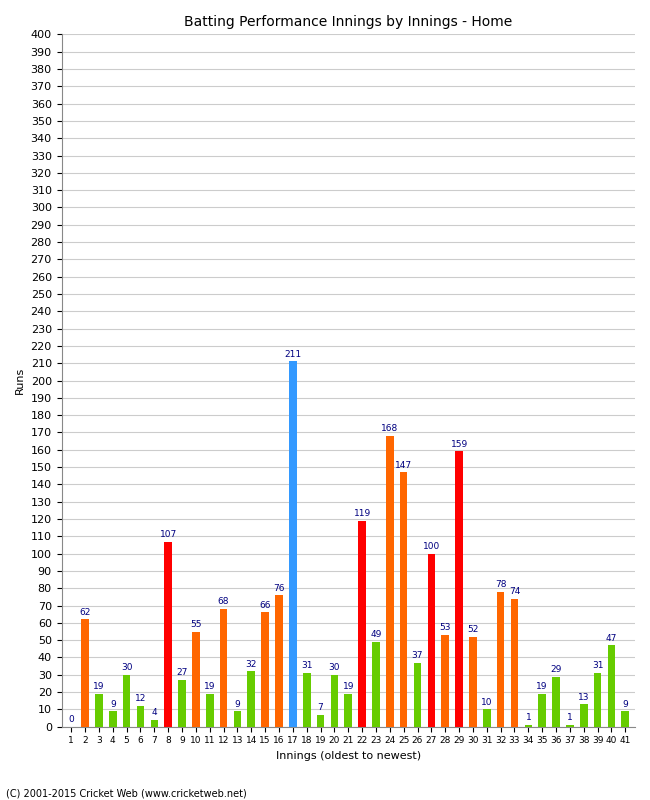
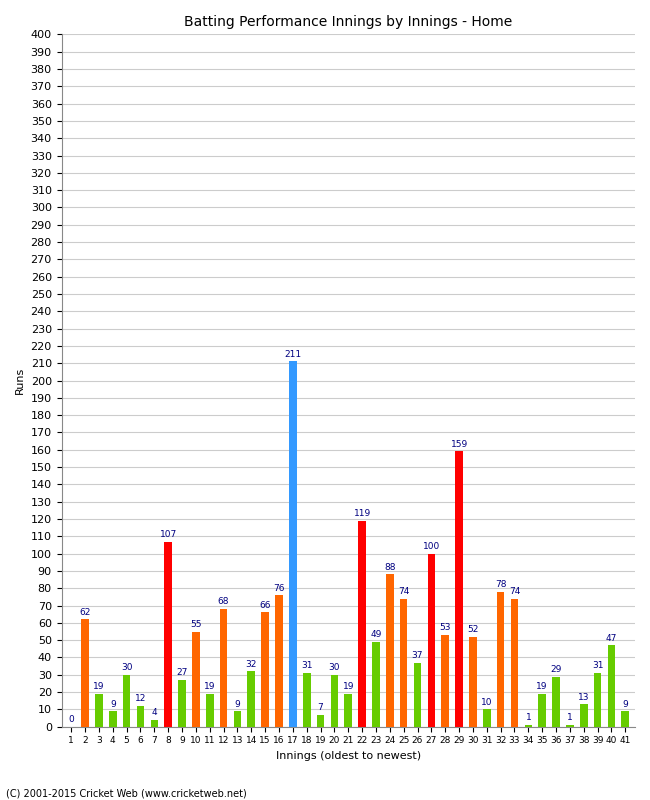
24: 168 -> 88
25: 147 -> 74
